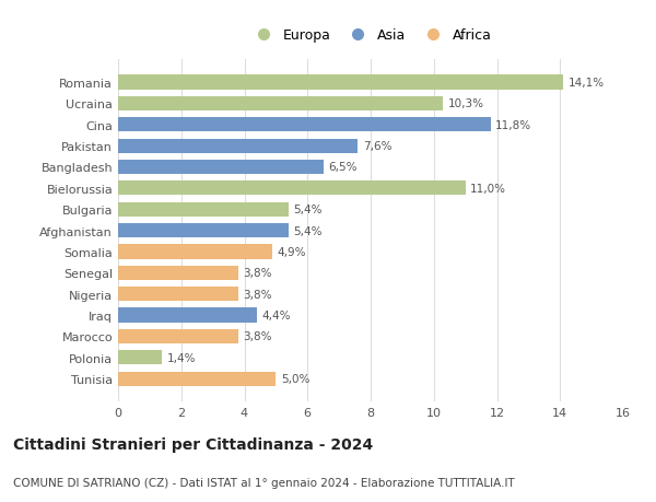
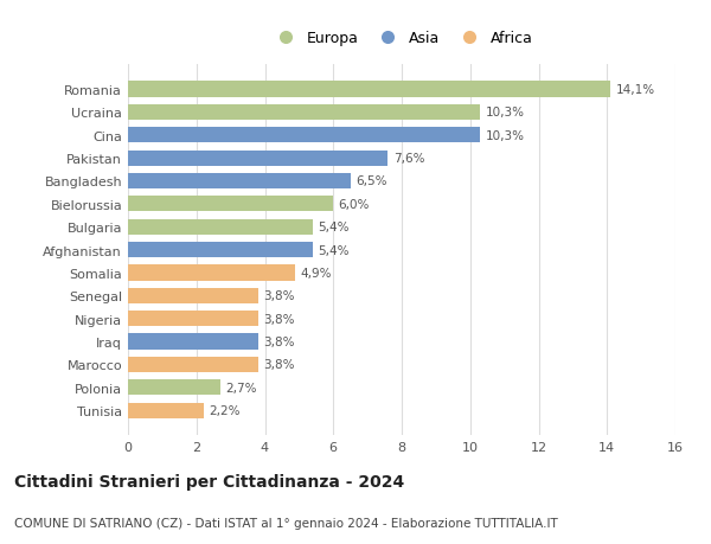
Cina: 11,8% -> 10,3%
Bielorussia: 11,0% -> 6,0%
Iraq: 4,4% -> 3,8%
Polonia: 1,4% -> 2,7%
Tunisia: 5,0% -> 2,2%
